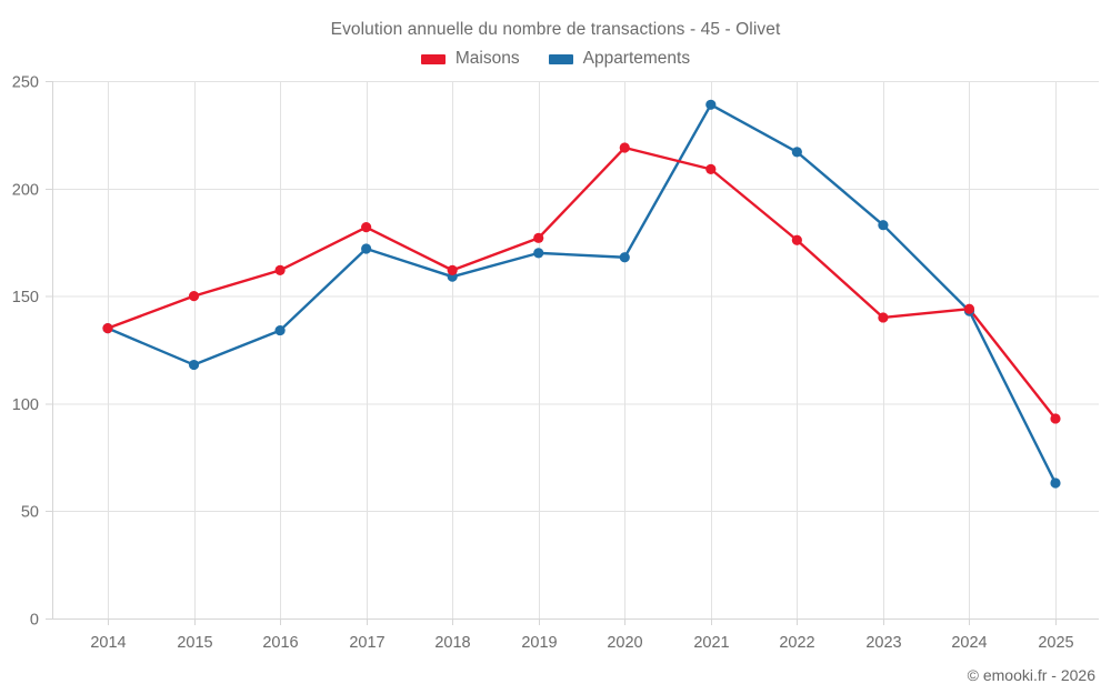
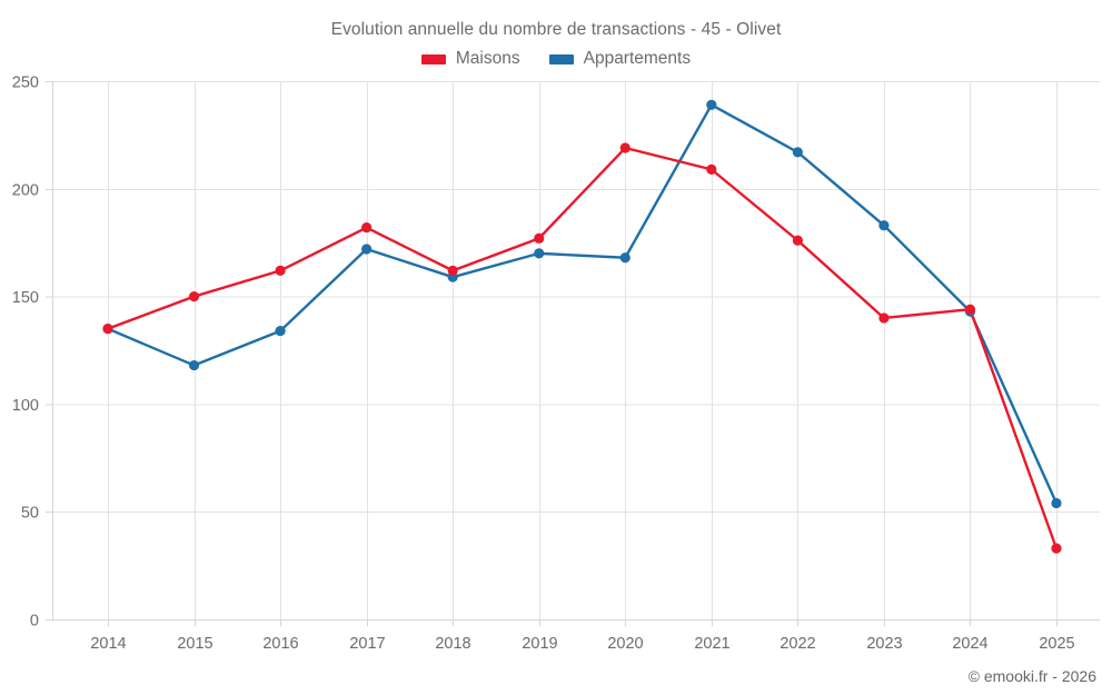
Maisons/2025: 93 -> 33
Appartements/2025: 63 -> 54
